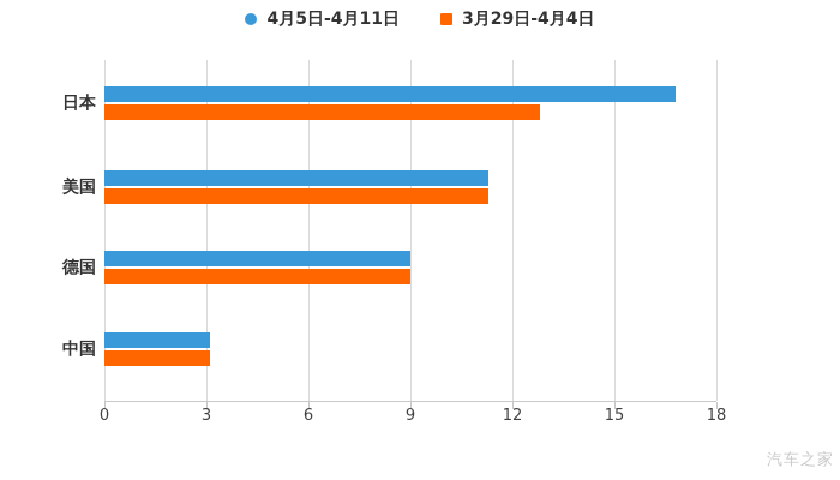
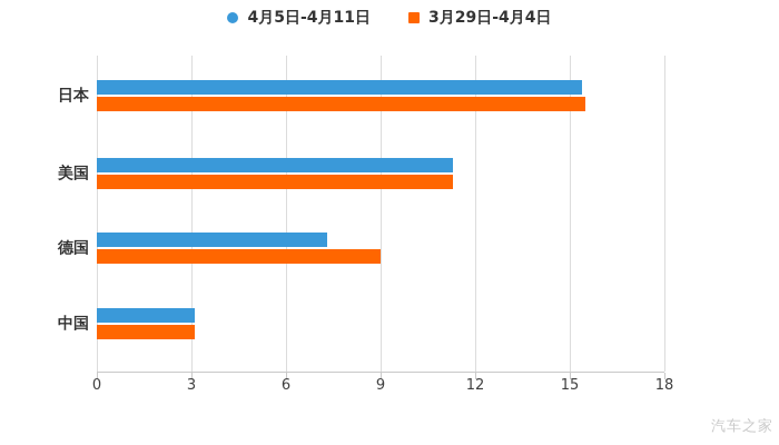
4月5日-4月11日/日本: 16.8 -> 15.4
3月29日-4月4日/日本: 12.8 -> 15.5
4月5日-4月11日/德国: 9.0 -> 7.3
